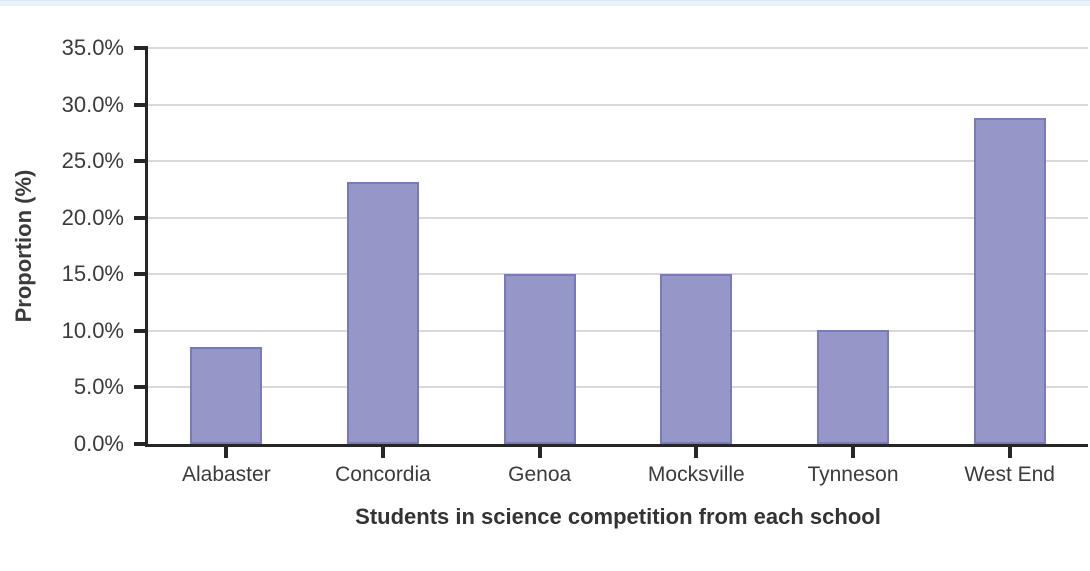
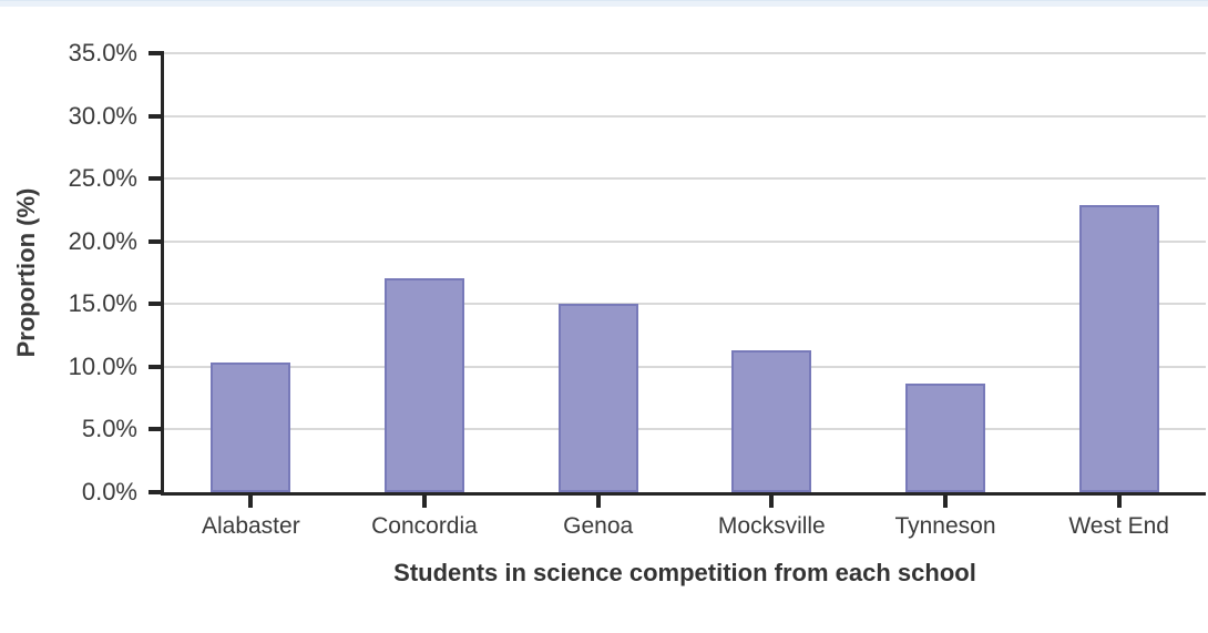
Alabaster: 8.6% -> 10.3%
Concordia: 23.2% -> 17.1%
Mocksville: 15.0% -> 11.3%
Tynneson: 10.1% -> 8.7%
West End: 28.8% -> 22.9%
